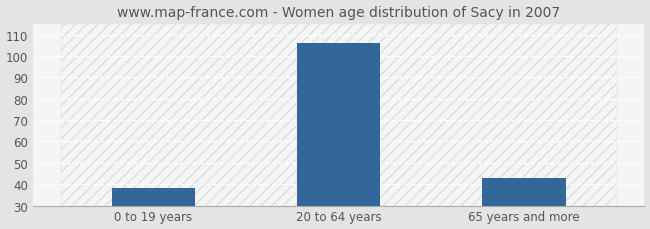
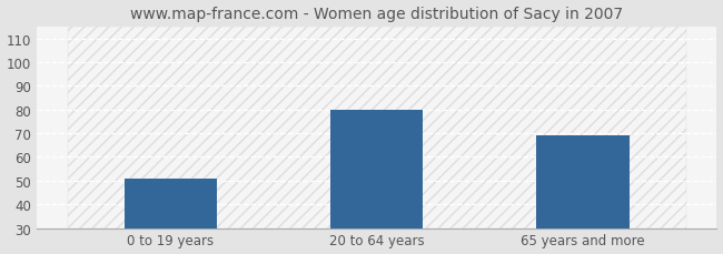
0 to 19 years: 38 -> 51
20 to 64 years: 106 -> 80
65 years and more: 43 -> 69
